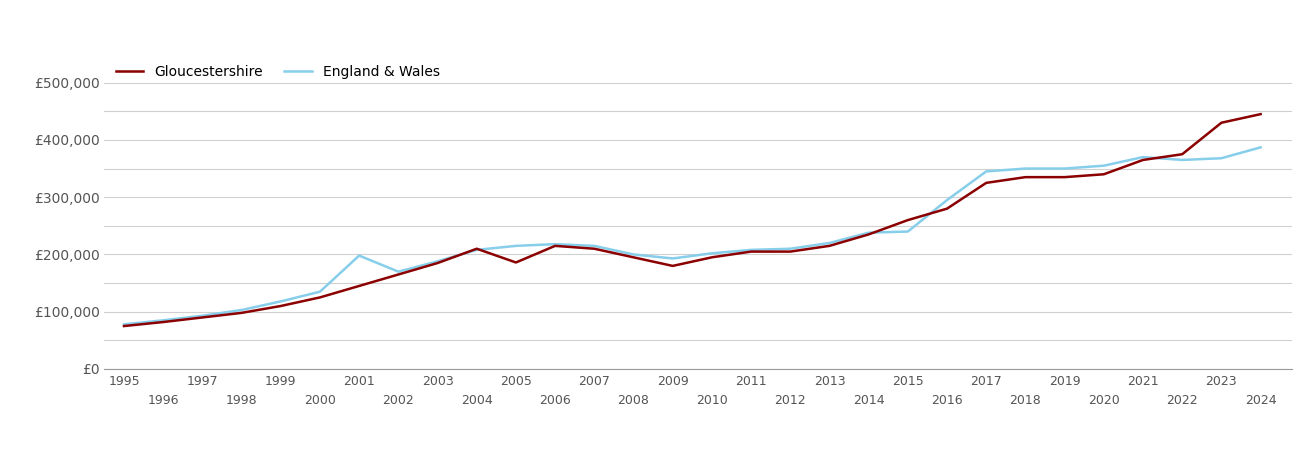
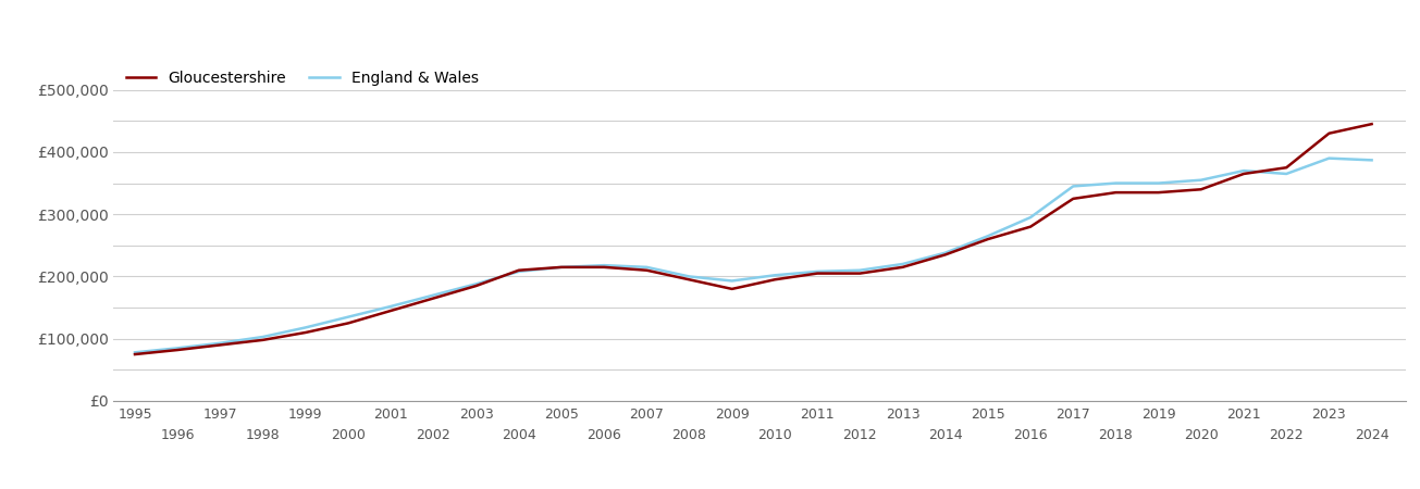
England & Wales/2001: £198,000 -> £152,000
Gloucestershire/2005: £186,000 -> £215,000
England & Wales/2015: £240,000 -> £265,000
England & Wales/2023: £368,000 -> £390,000
